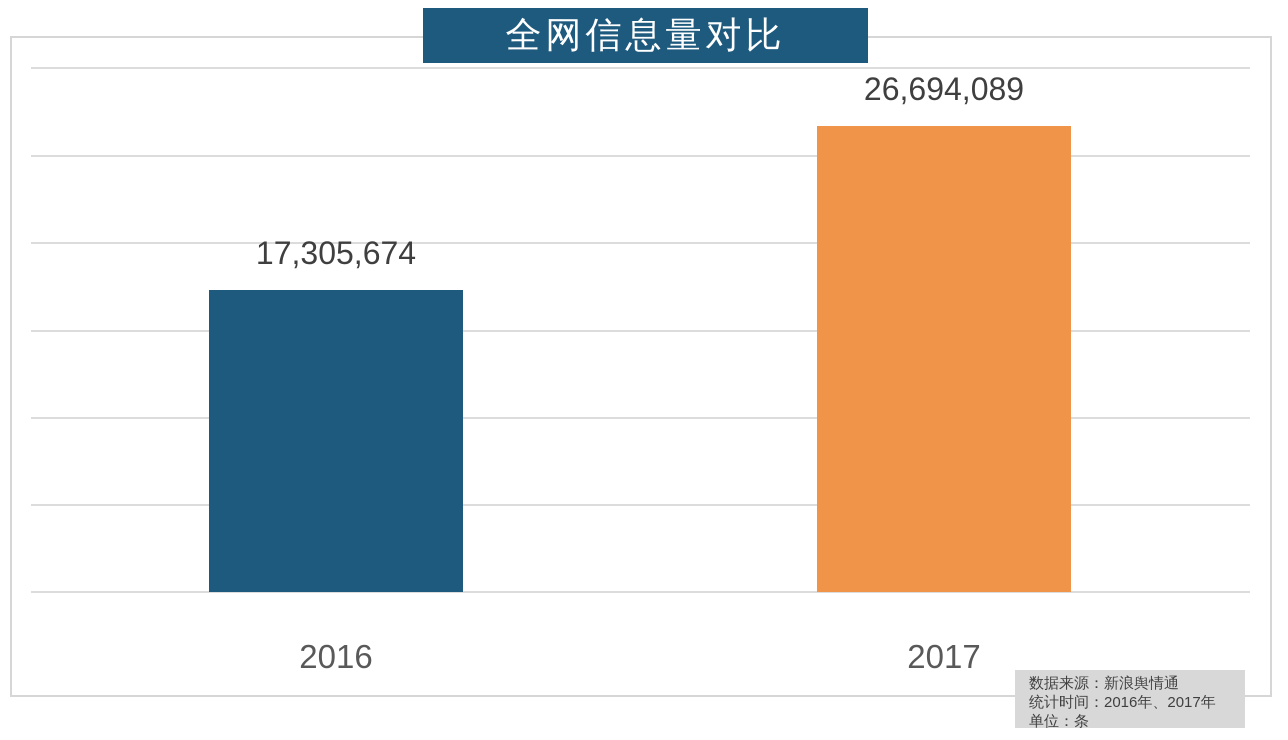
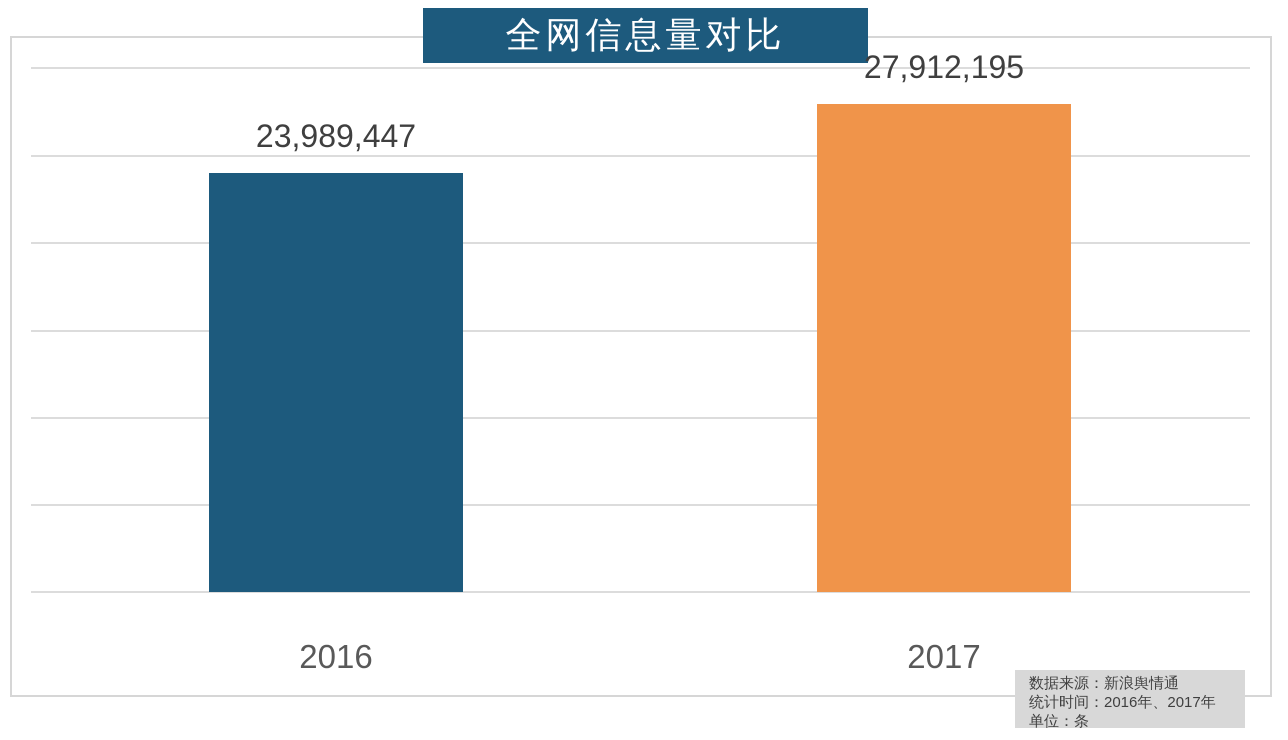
2016: 17,305,674 -> 23,989,447
2017: 26,694,089 -> 27,912,195
